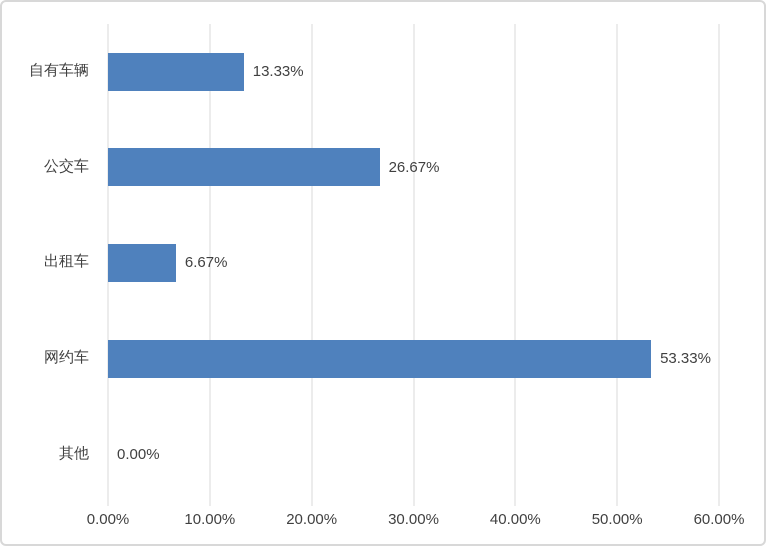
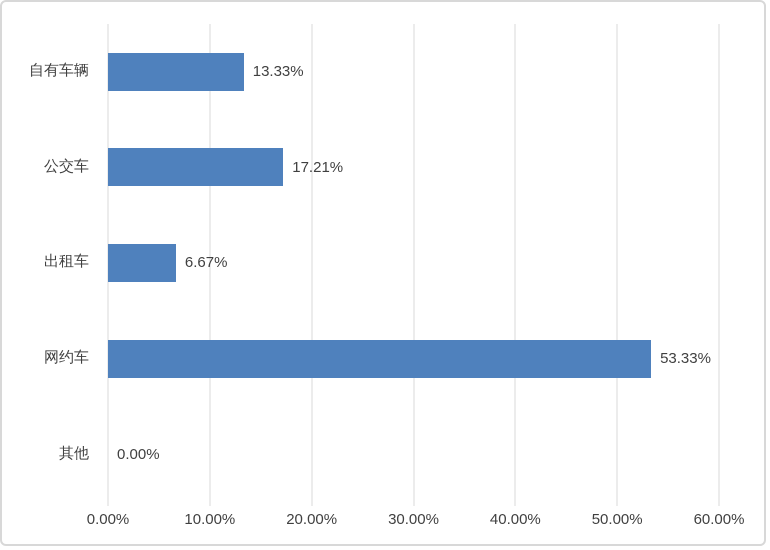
公交车: 26.67% -> 17.21%
